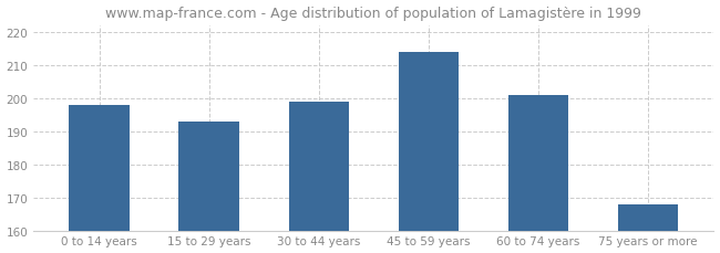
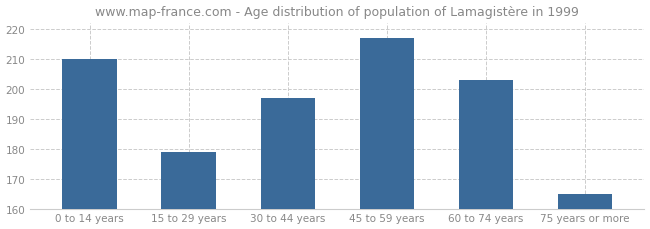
0 to 14 years: 198 -> 210
15 to 29 years: 193 -> 179
30 to 44 years: 199 -> 197
45 to 59 years: 214 -> 217
60 to 74 years: 201 -> 203
75 years or more: 168 -> 165
